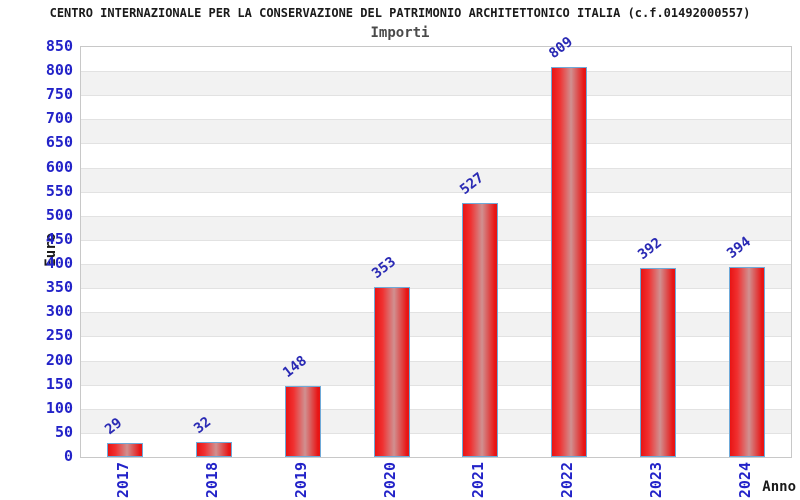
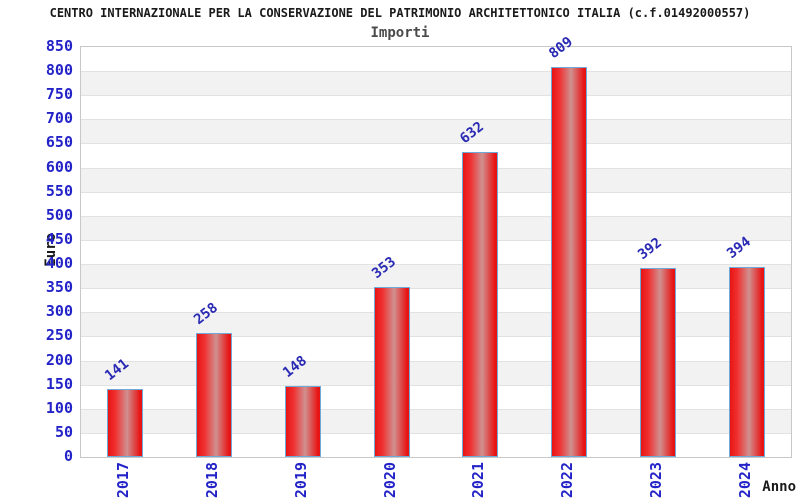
2017: 29 -> 141
2018: 32 -> 258
2021: 527 -> 632
